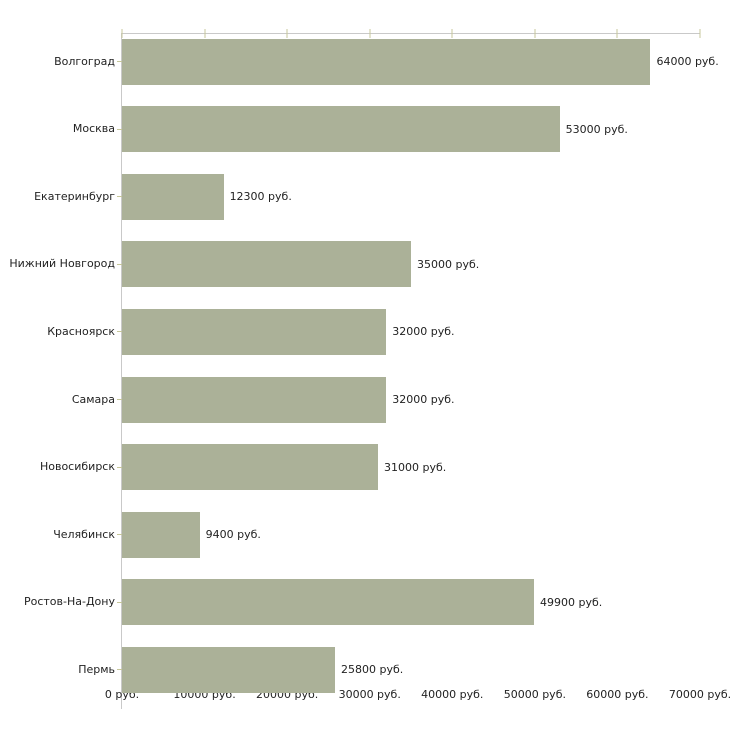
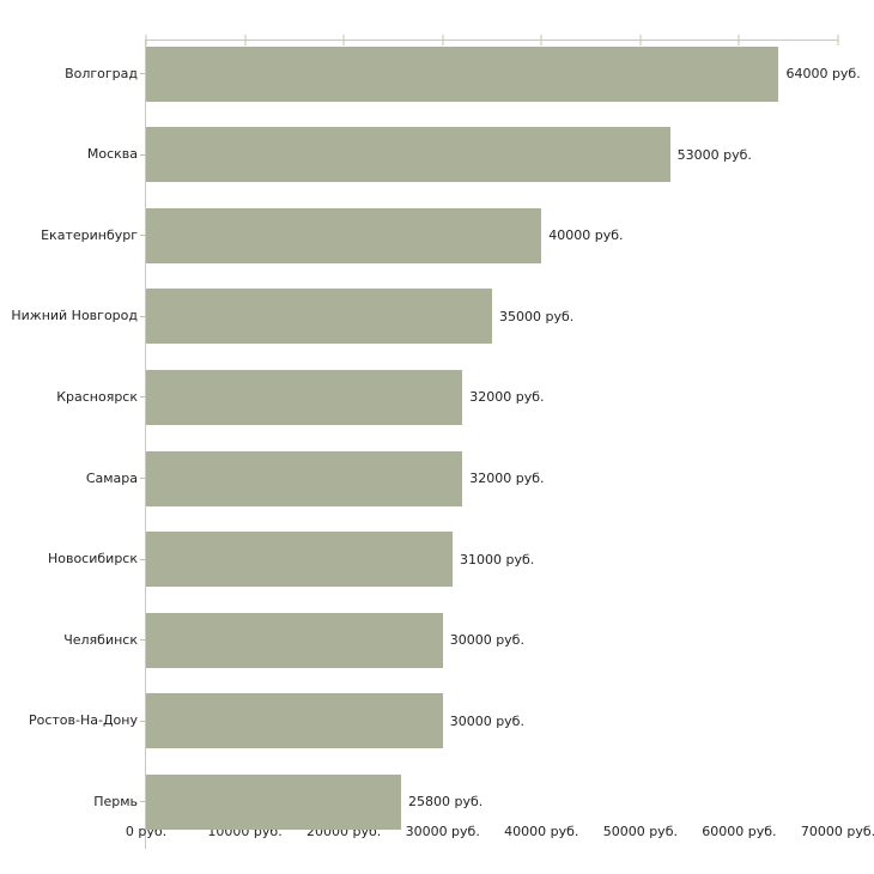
Екатеринбург: 12300 -> 40000
Челябинск: 9400 -> 30000
Ростов-На-Дону: 49900 -> 30000
